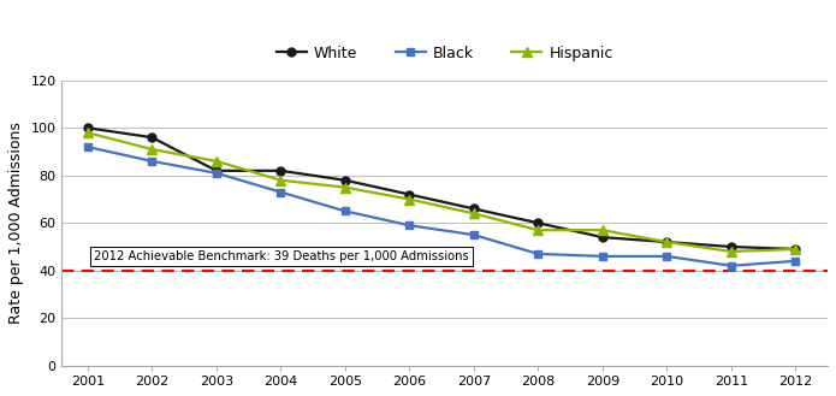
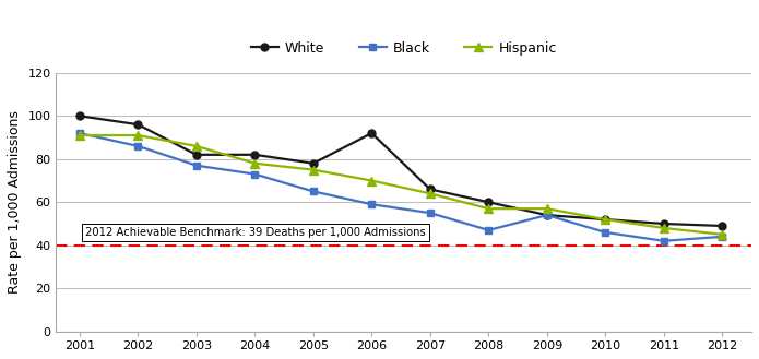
Hispanic/2001: 98 -> 91
Black/2003: 81 -> 77
White/2006: 72 -> 92
Black/2009: 46 -> 54
Hispanic/2012: 49 -> 45
